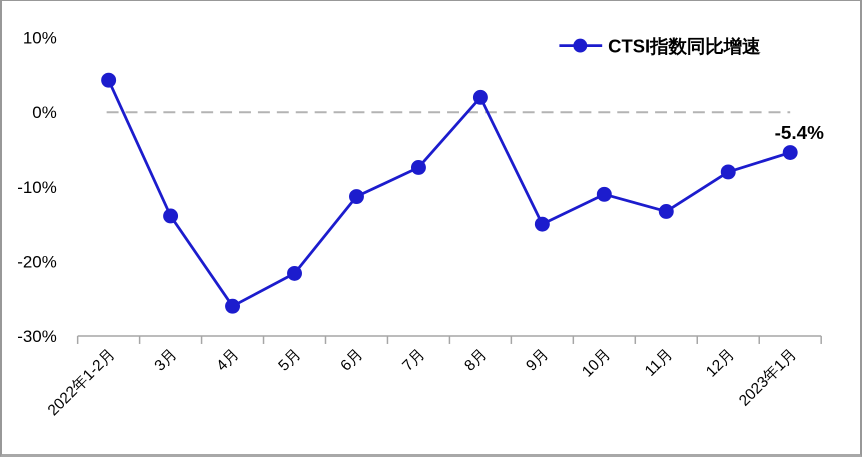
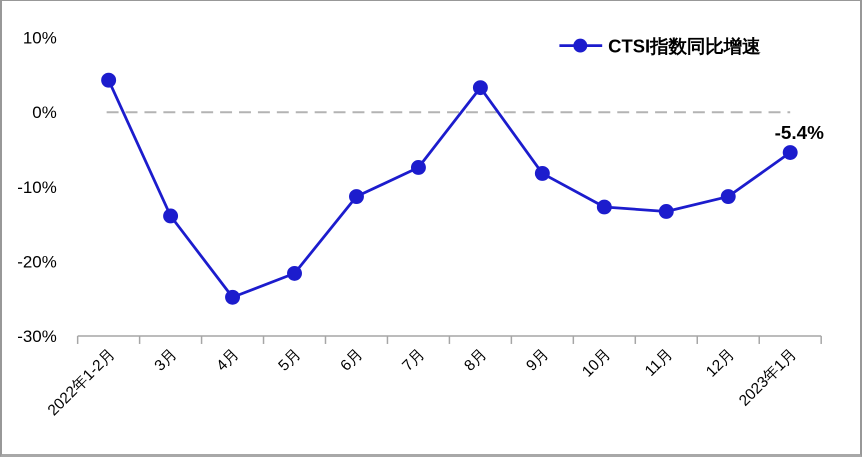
4月: -26% -> -25%
8月: 2% -> 3%
9月: -15% -> -8%
10月: -11% -> -13%
12月: -8% -> -11%
